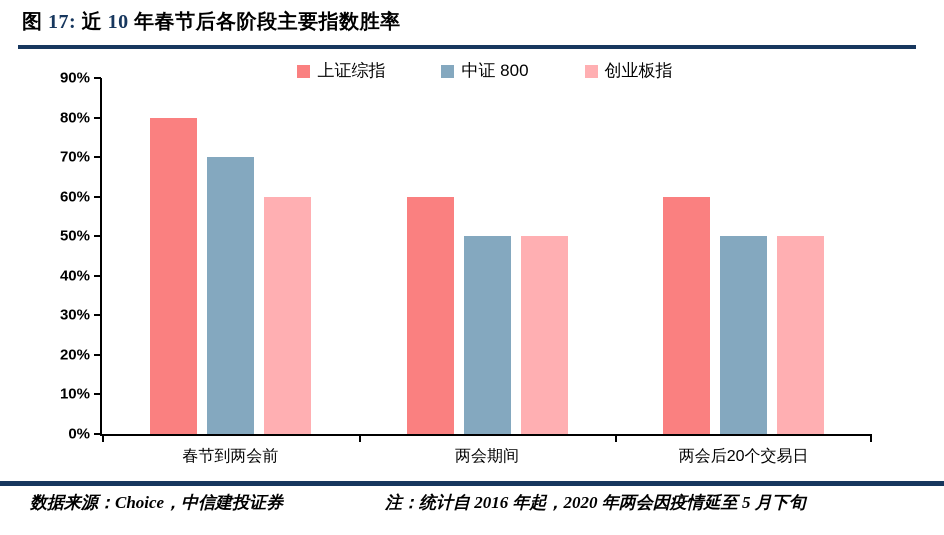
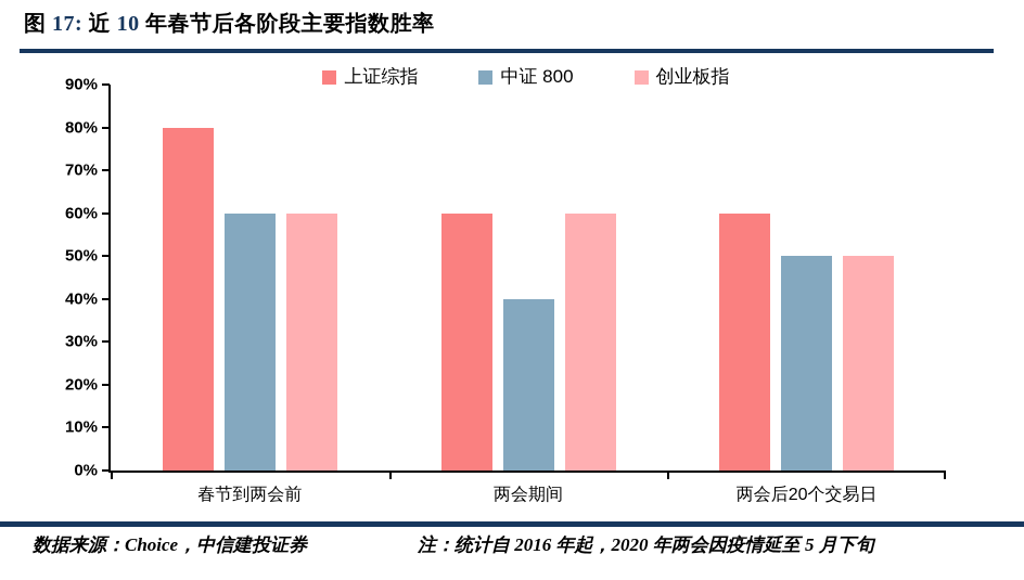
中证 800/春节到两会前: 70% -> 60%
中证 800/两会期间: 50% -> 40%
创业板指/两会期间: 50% -> 60%
